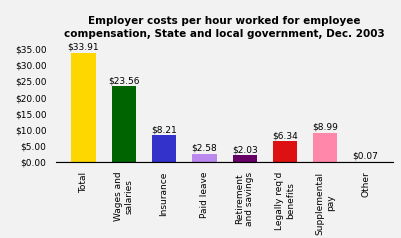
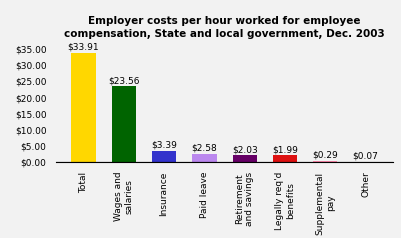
Insurance: $8.21 -> $3.39
Legally req'd benefits: $6.34 -> $1.99
Supplemental pay: $8.99 -> $0.29
